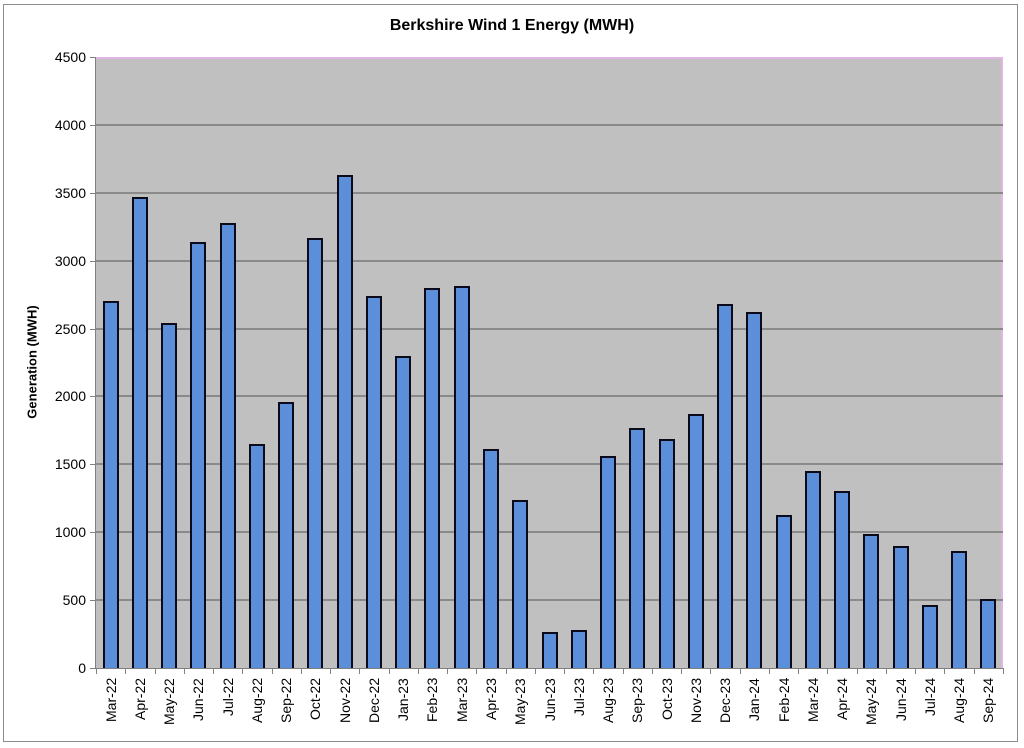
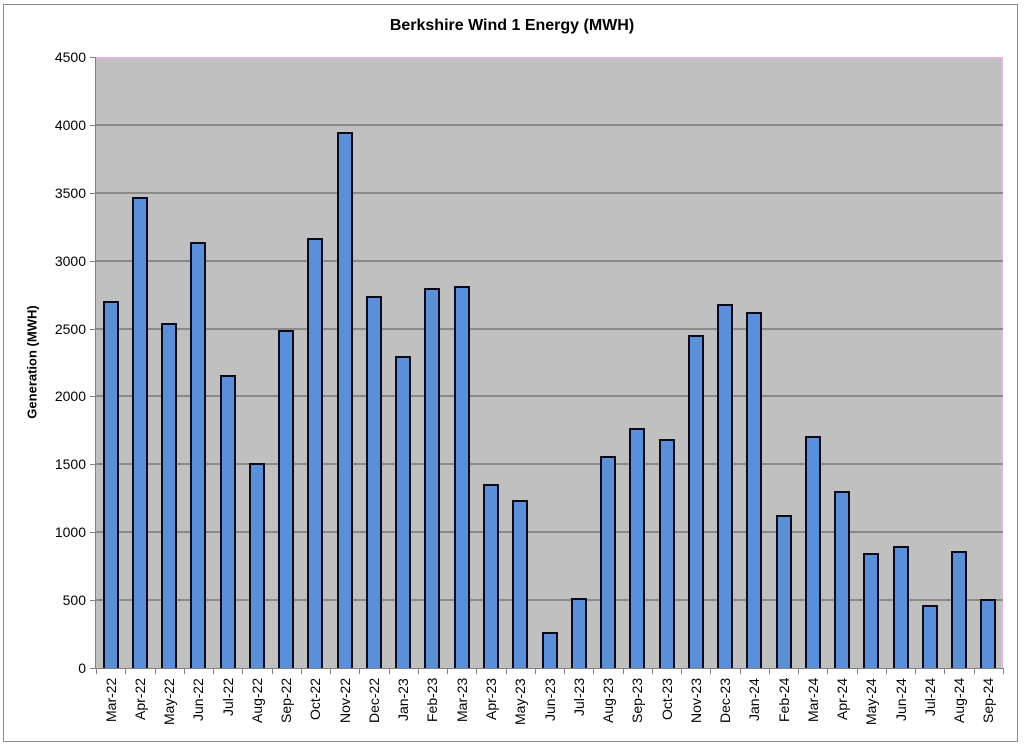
Jul-22: 3280 -> 2160
Aug-22: 1650 -> 1510
Sep-22: 1960 -> 2490
Nov-22: 3630 -> 3950
Apr-23: 1610 -> 1360
Jul-23: 280 -> 520
Nov-23: 1870 -> 2460
Mar-24: 1450 -> 1700
May-24: 990 -> 850
